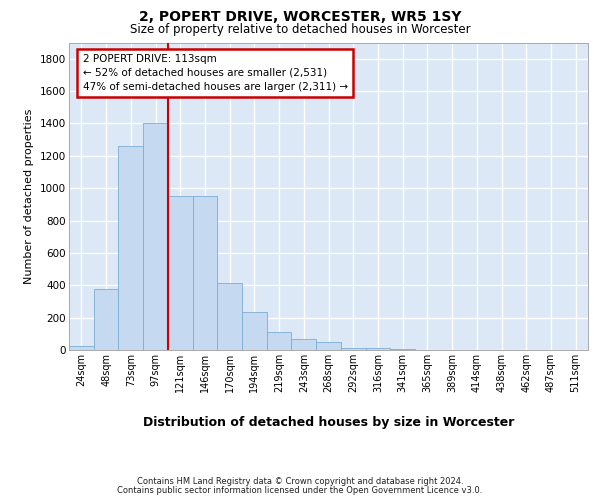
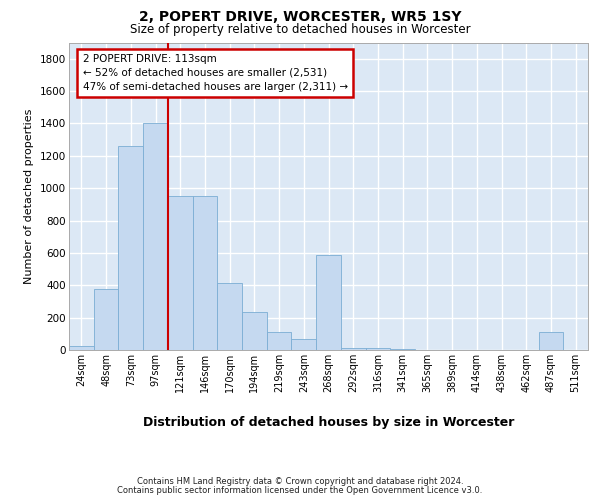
268sqm: 50 -> 590
487sqm: 0 -> 110
